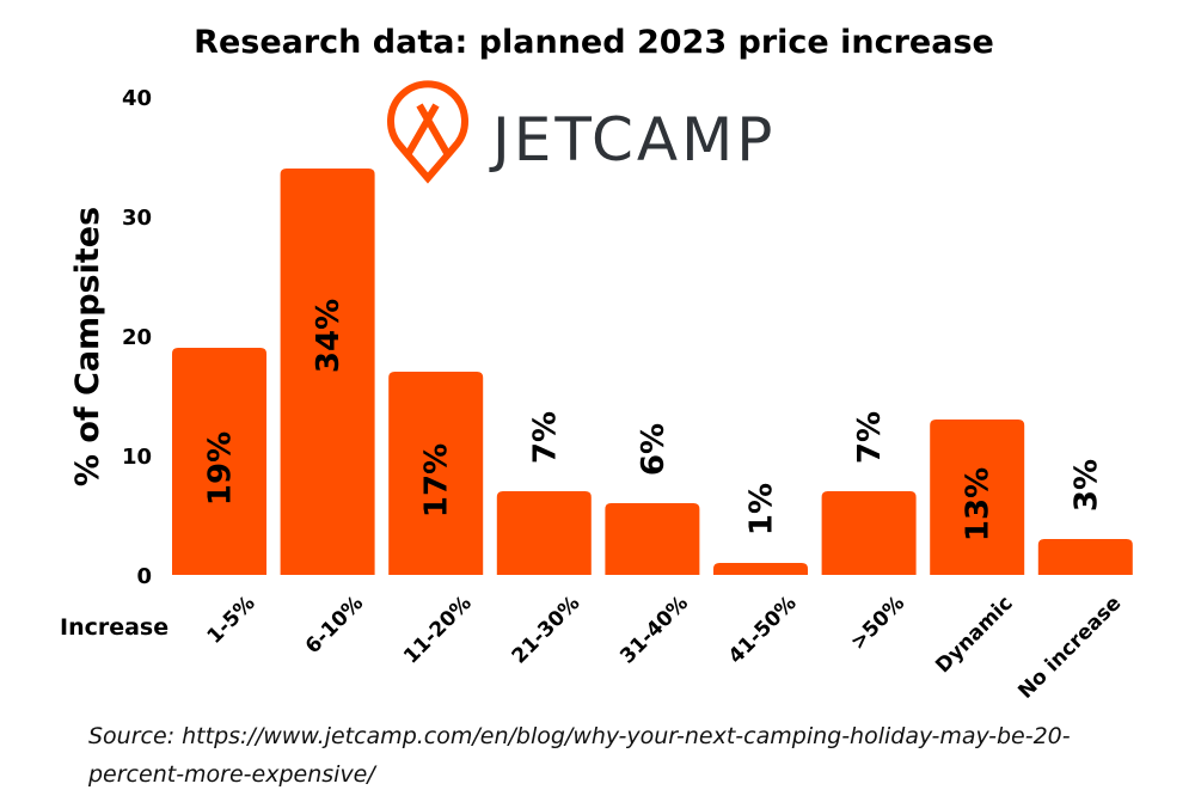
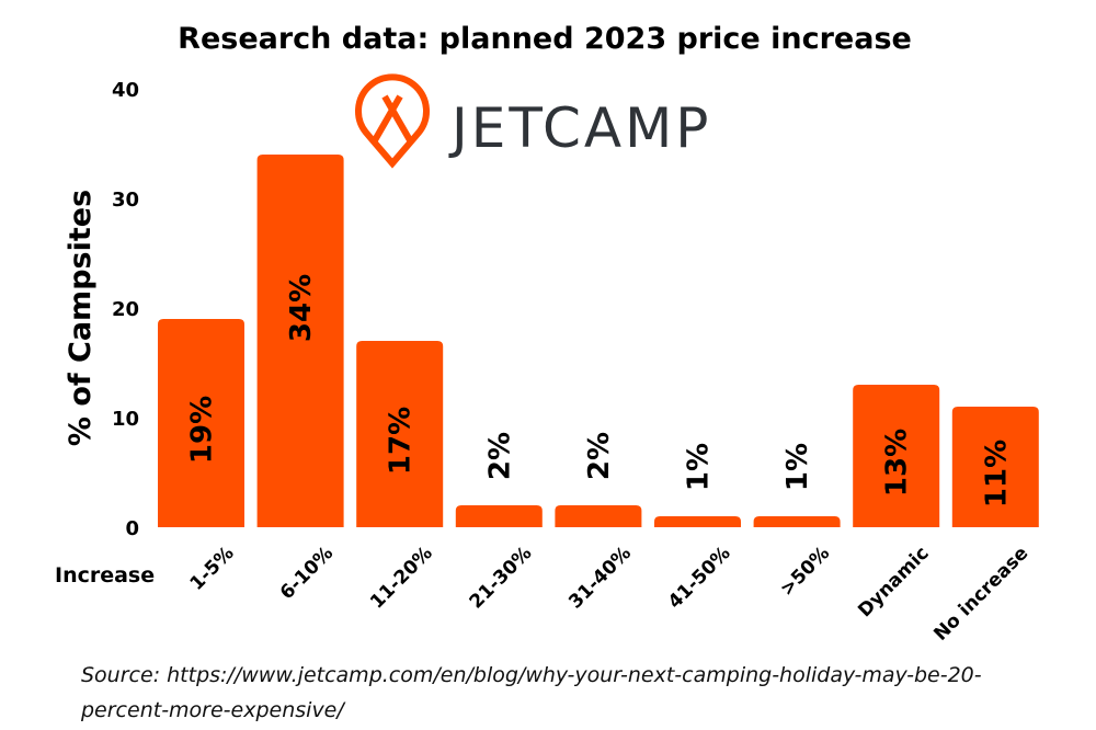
21-30%: 7% -> 2%
31-40%: 6% -> 2%
>50%: 7% -> 1%
No increase: 3% -> 11%
